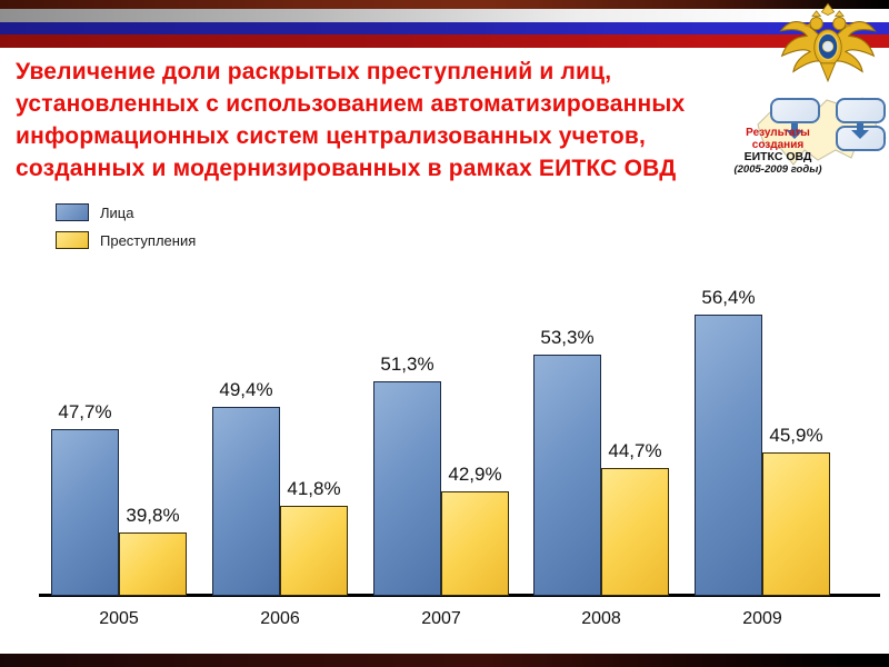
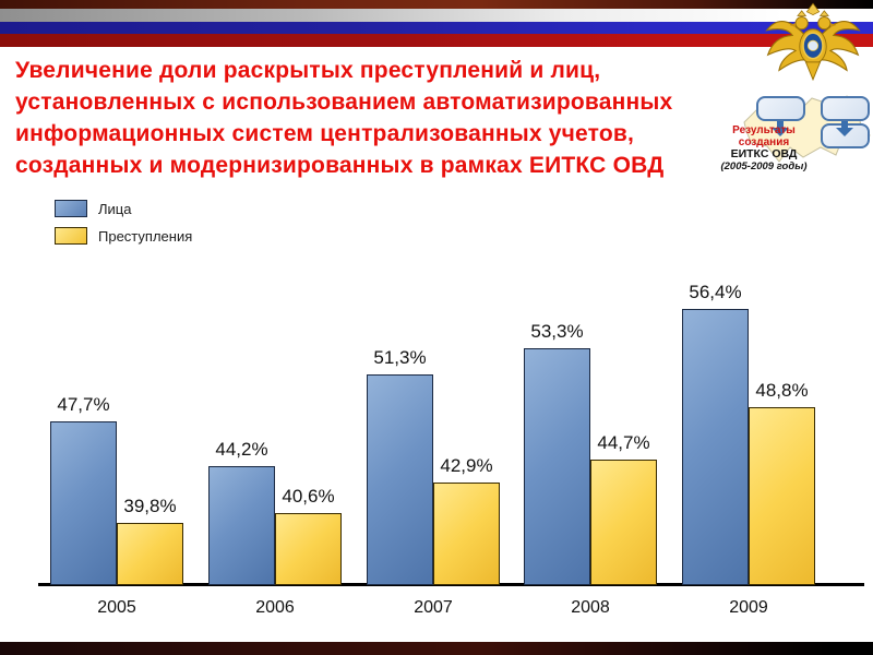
Лица/2006: 49,4% -> 44,2%
Преступления/2006: 41,8% -> 40,6%
Преступления/2009: 45,9% -> 48,8%
